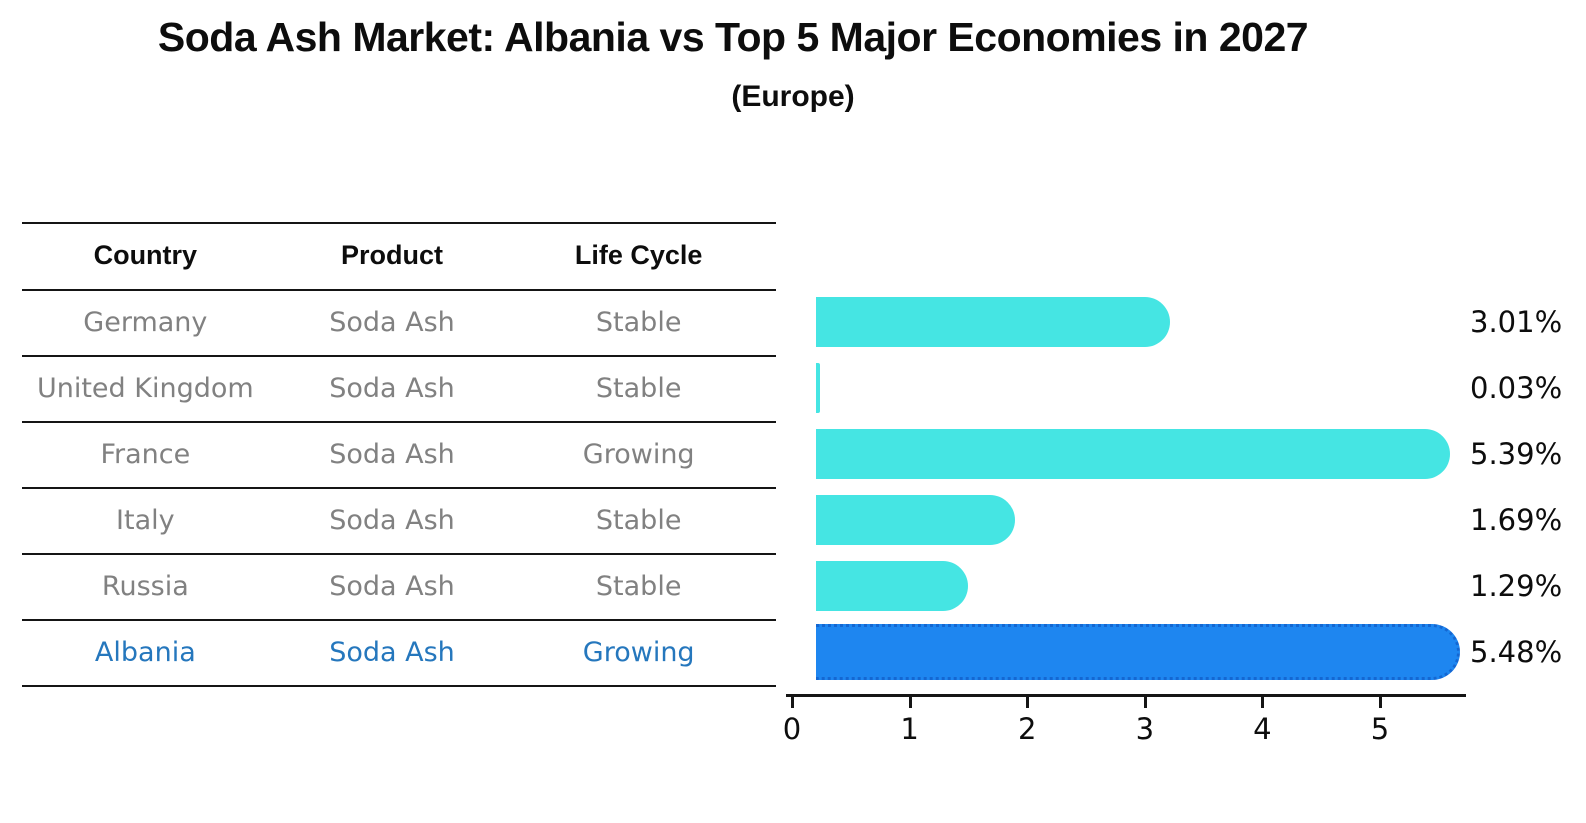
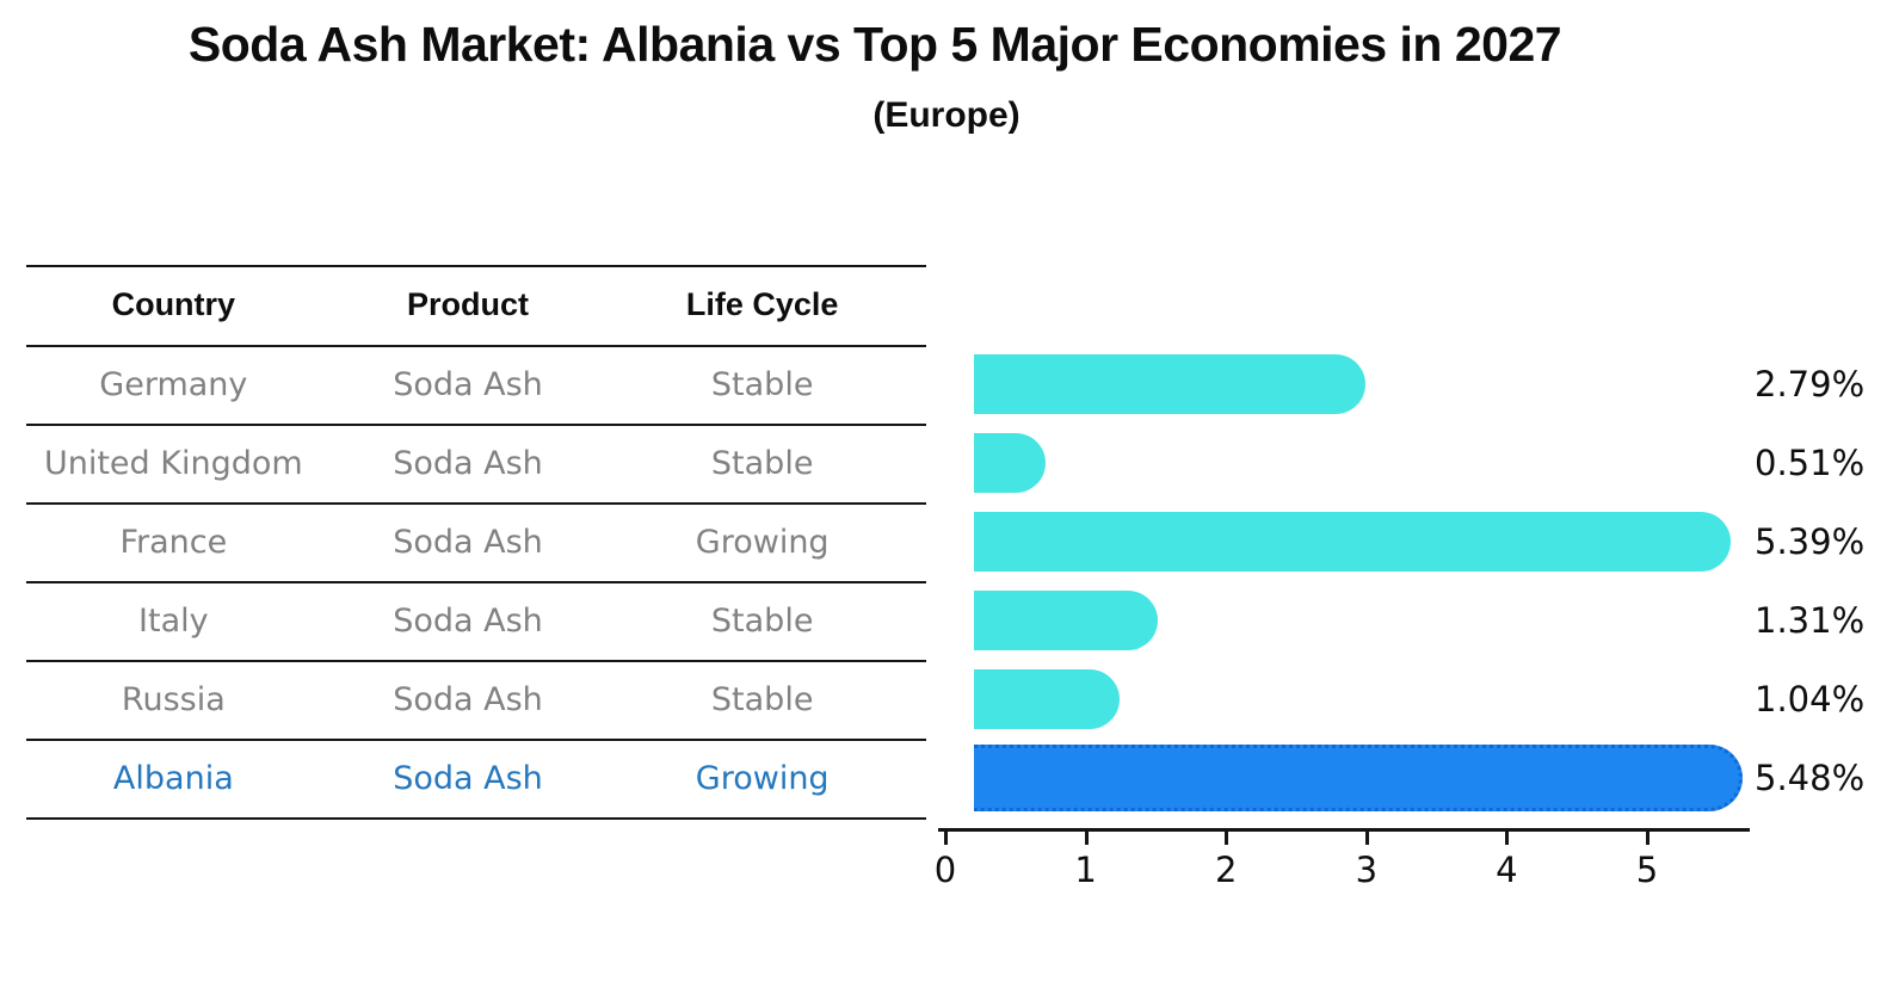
Germany: 3.01% -> 2.79%
United Kingdom: 0.03% -> 0.51%
Italy: 1.69% -> 1.31%
Russia: 1.29% -> 1.04%
